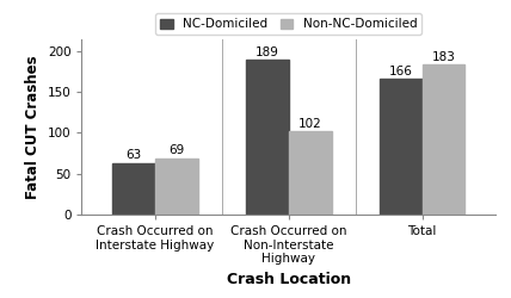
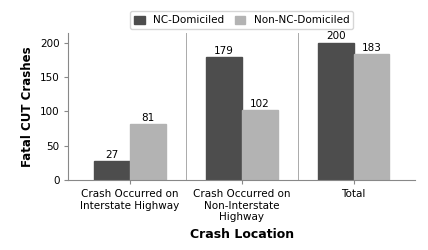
NC-Domiciled/Crash Occurred on Interstate Highway: 63 -> 27
Non-NC-Domiciled/Crash Occurred on Interstate Highway: 69 -> 81
NC-Domiciled/Crash Occurred on Non-Interstate Highway: 189 -> 179
NC-Domiciled/Total: 166 -> 200
